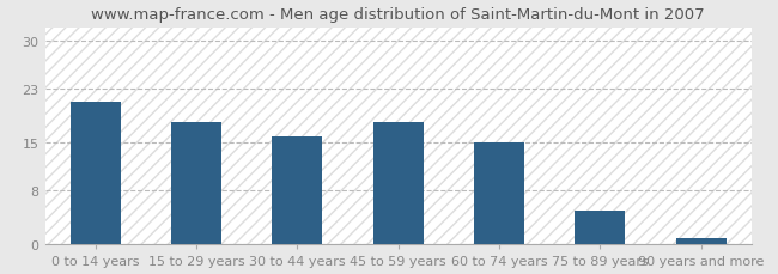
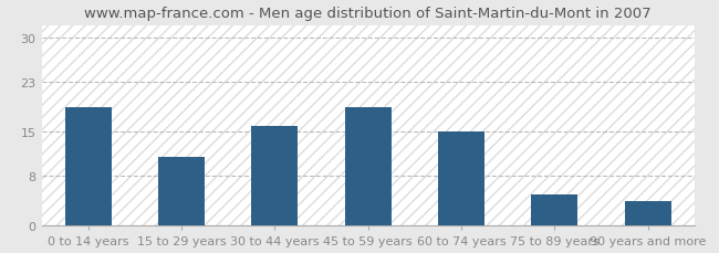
0 to 14 years: 21 -> 19
15 to 29 years: 18 -> 11
45 to 59 years: 18 -> 19
90 years and more: 1 -> 4
